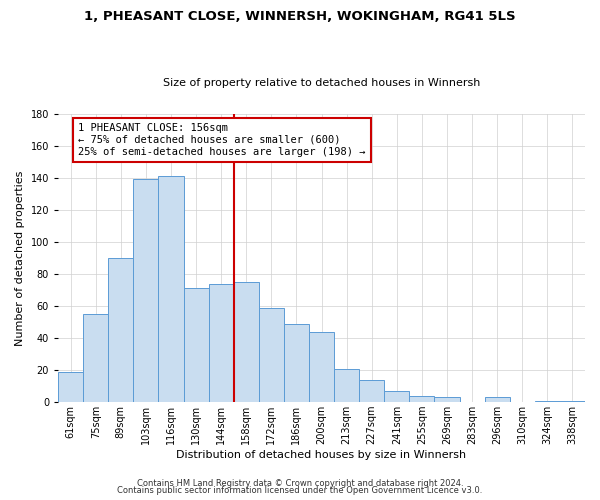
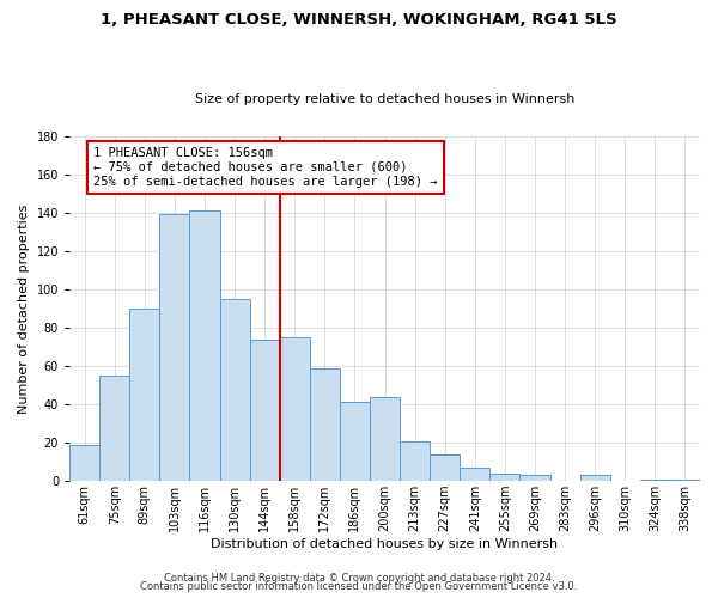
130sqm: 71 -> 95
186sqm: 49 -> 41
